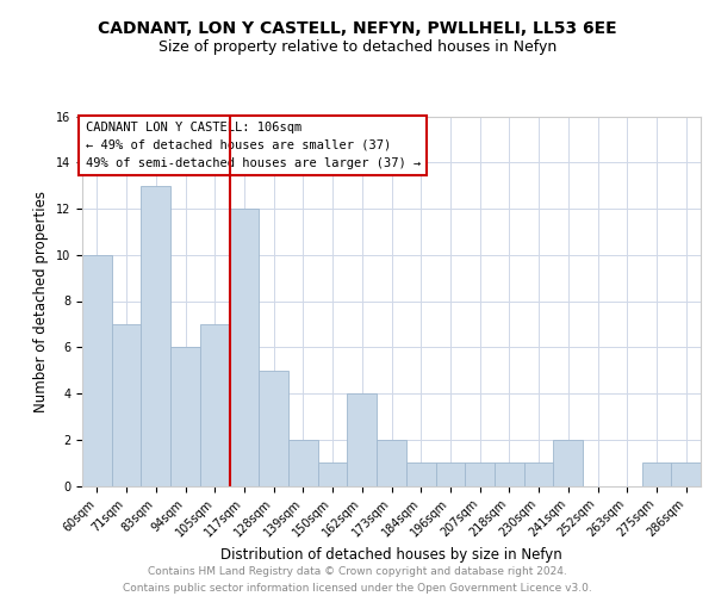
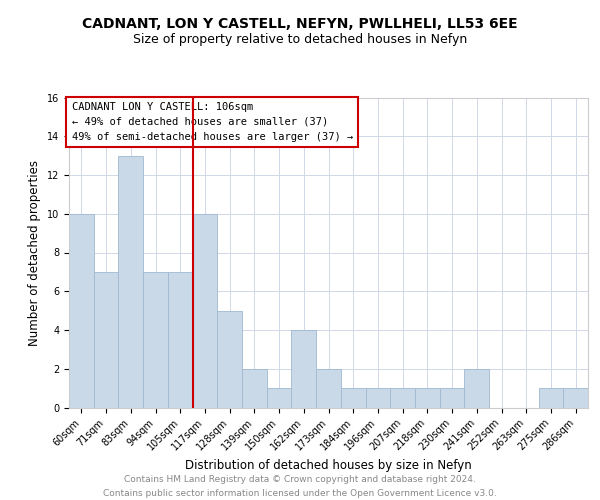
94sqm: 6 -> 7
117sqm: 12 -> 10
